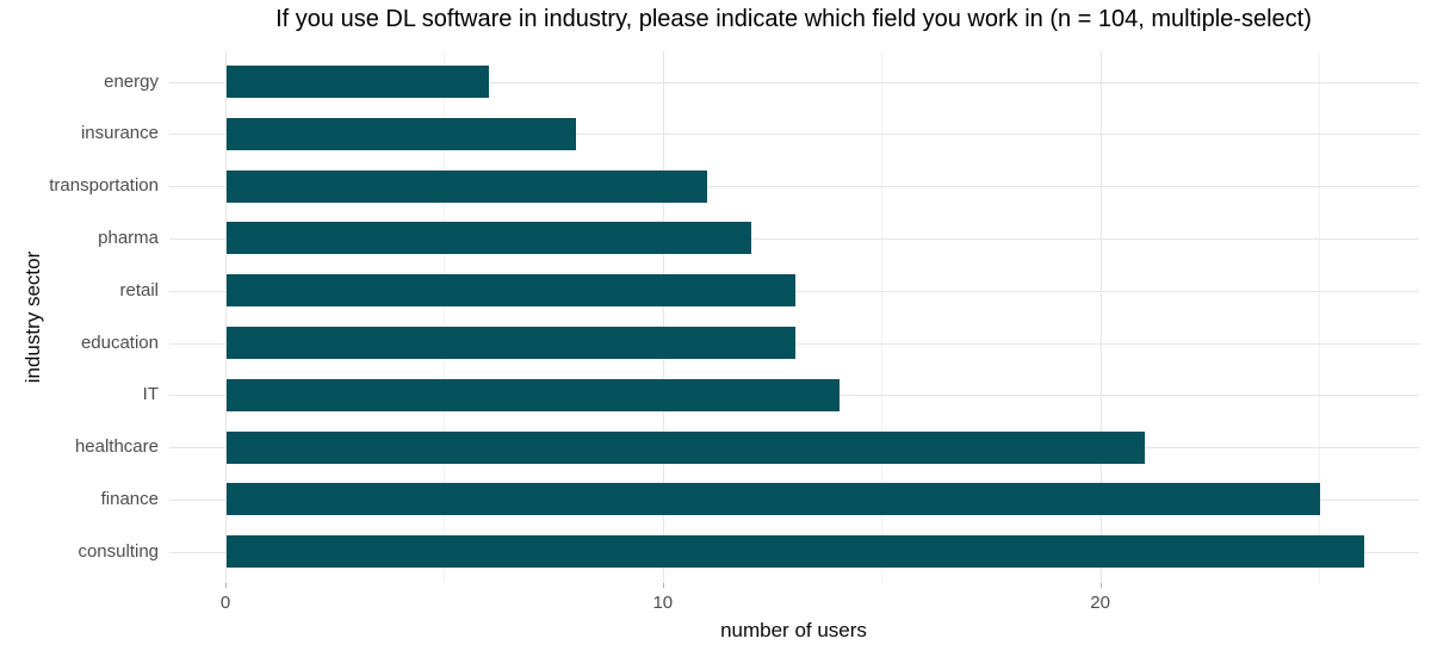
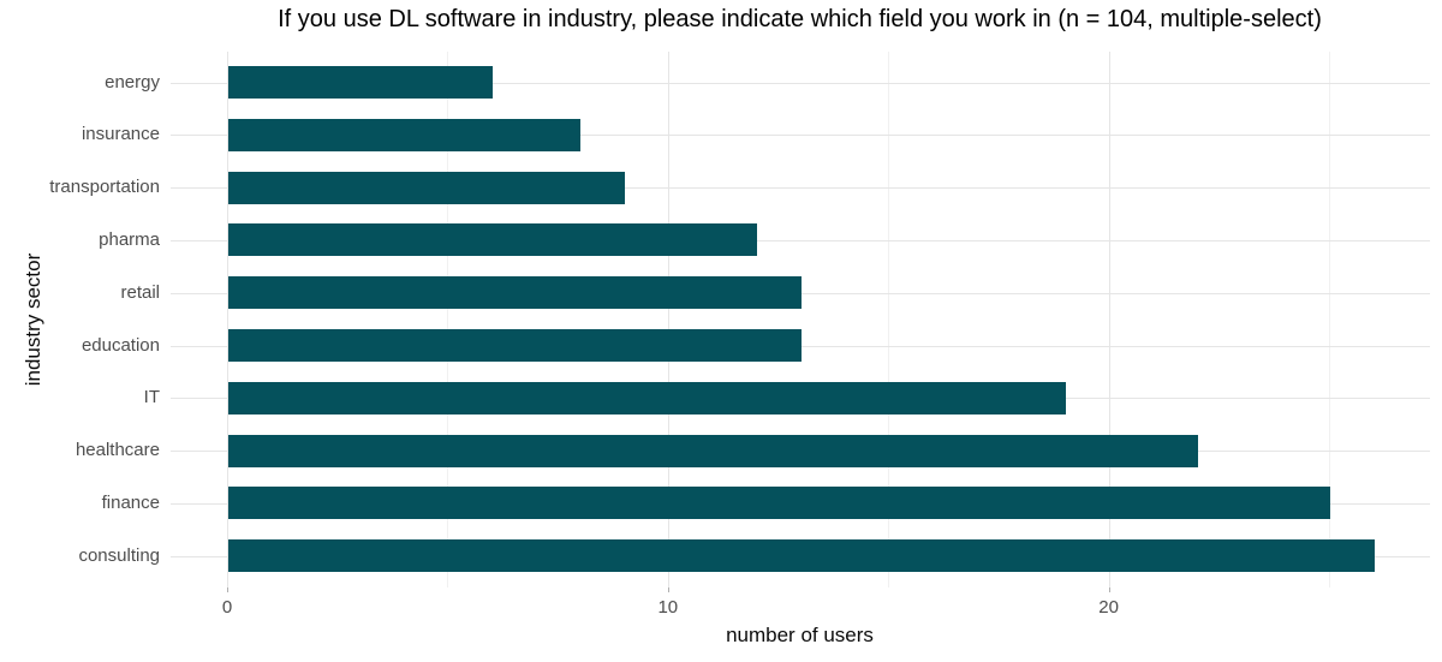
transportation: 11 -> 9
IT: 14 -> 19
healthcare: 21 -> 22
